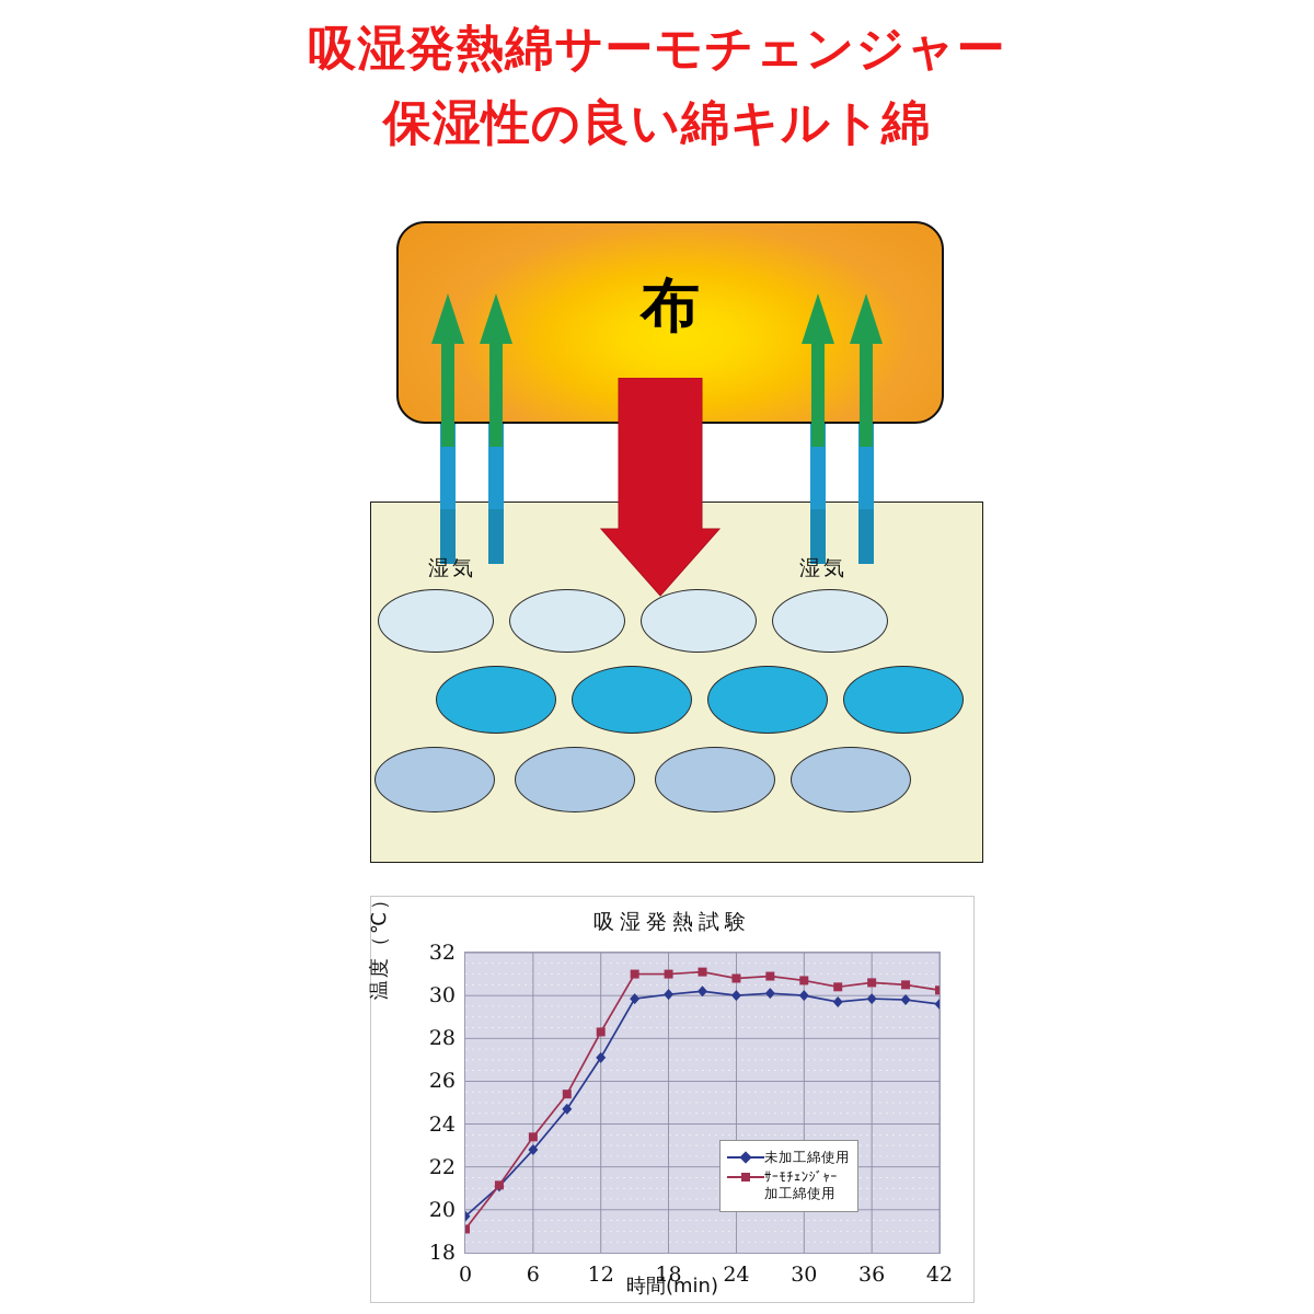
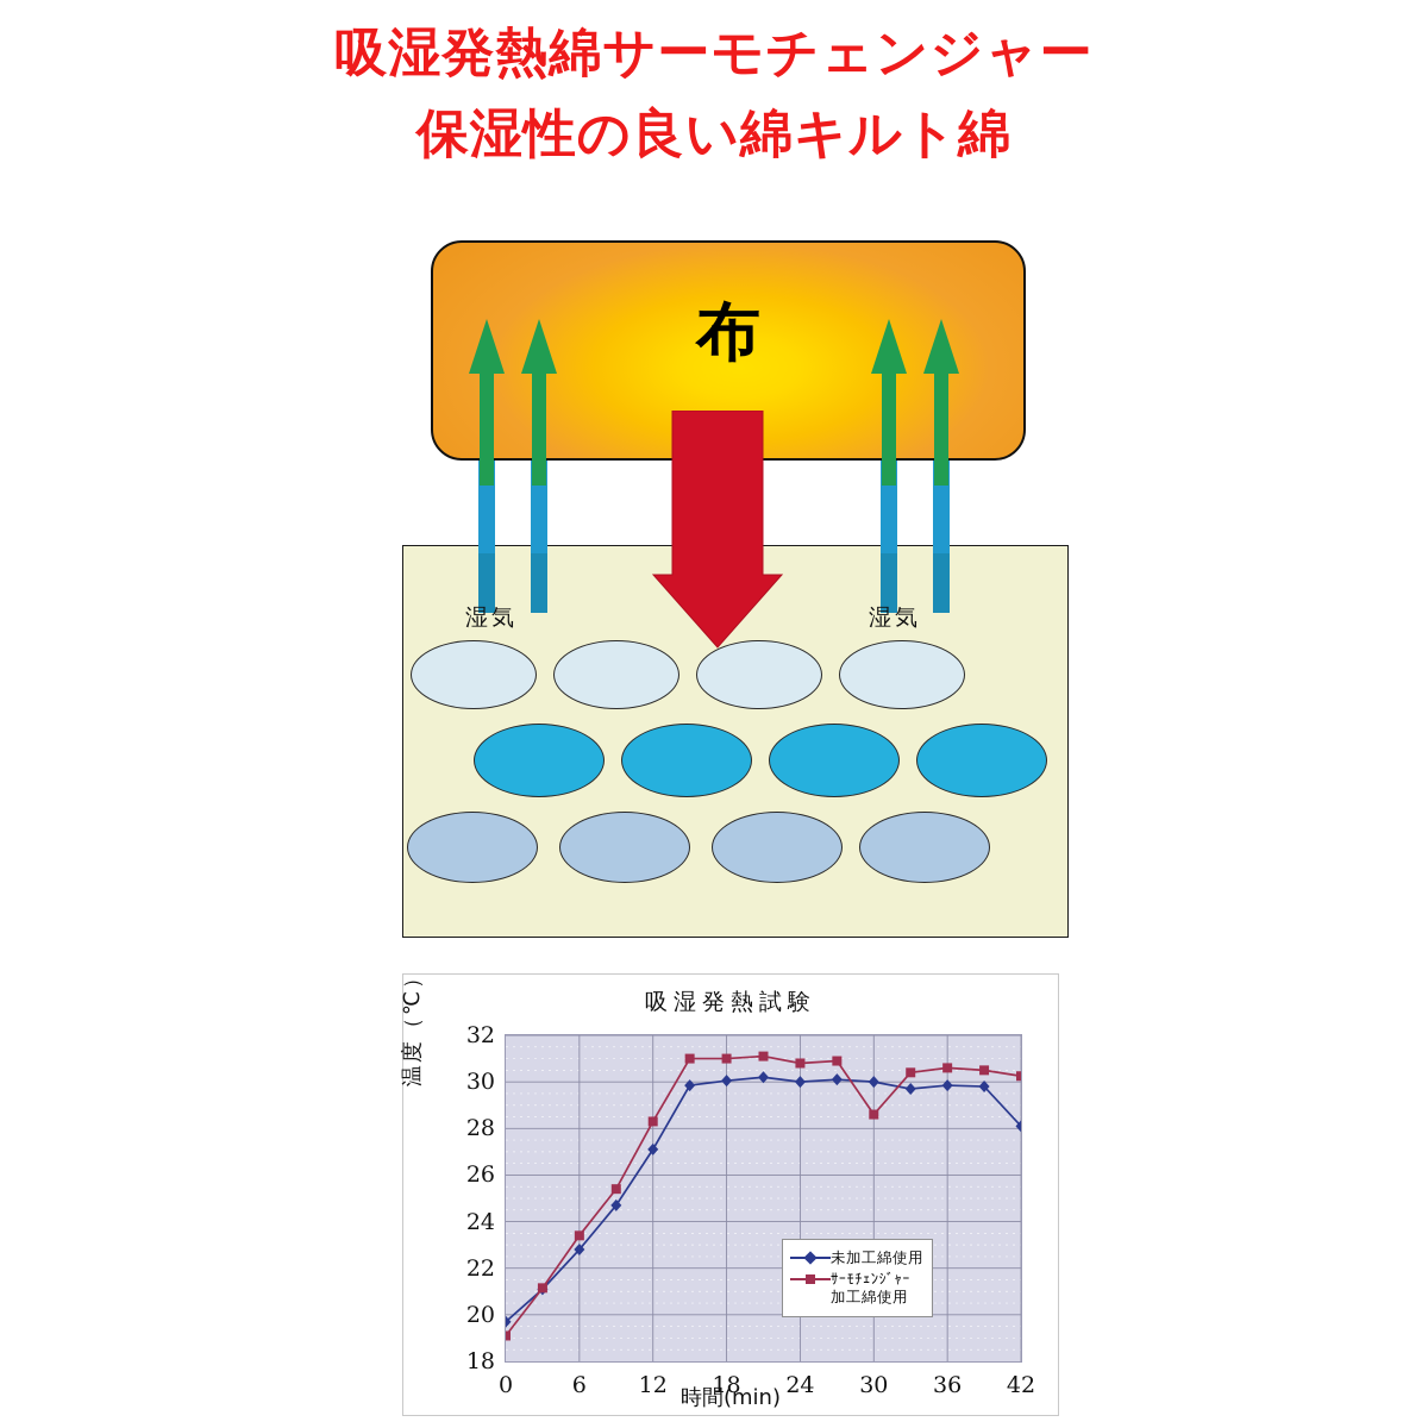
ｻｰﾓﾁｪﾝｼﾞｬｰ 加工綿使用/30: 30.7 -> 28.6
未加工綿使用/42: 29.6 -> 28.1
